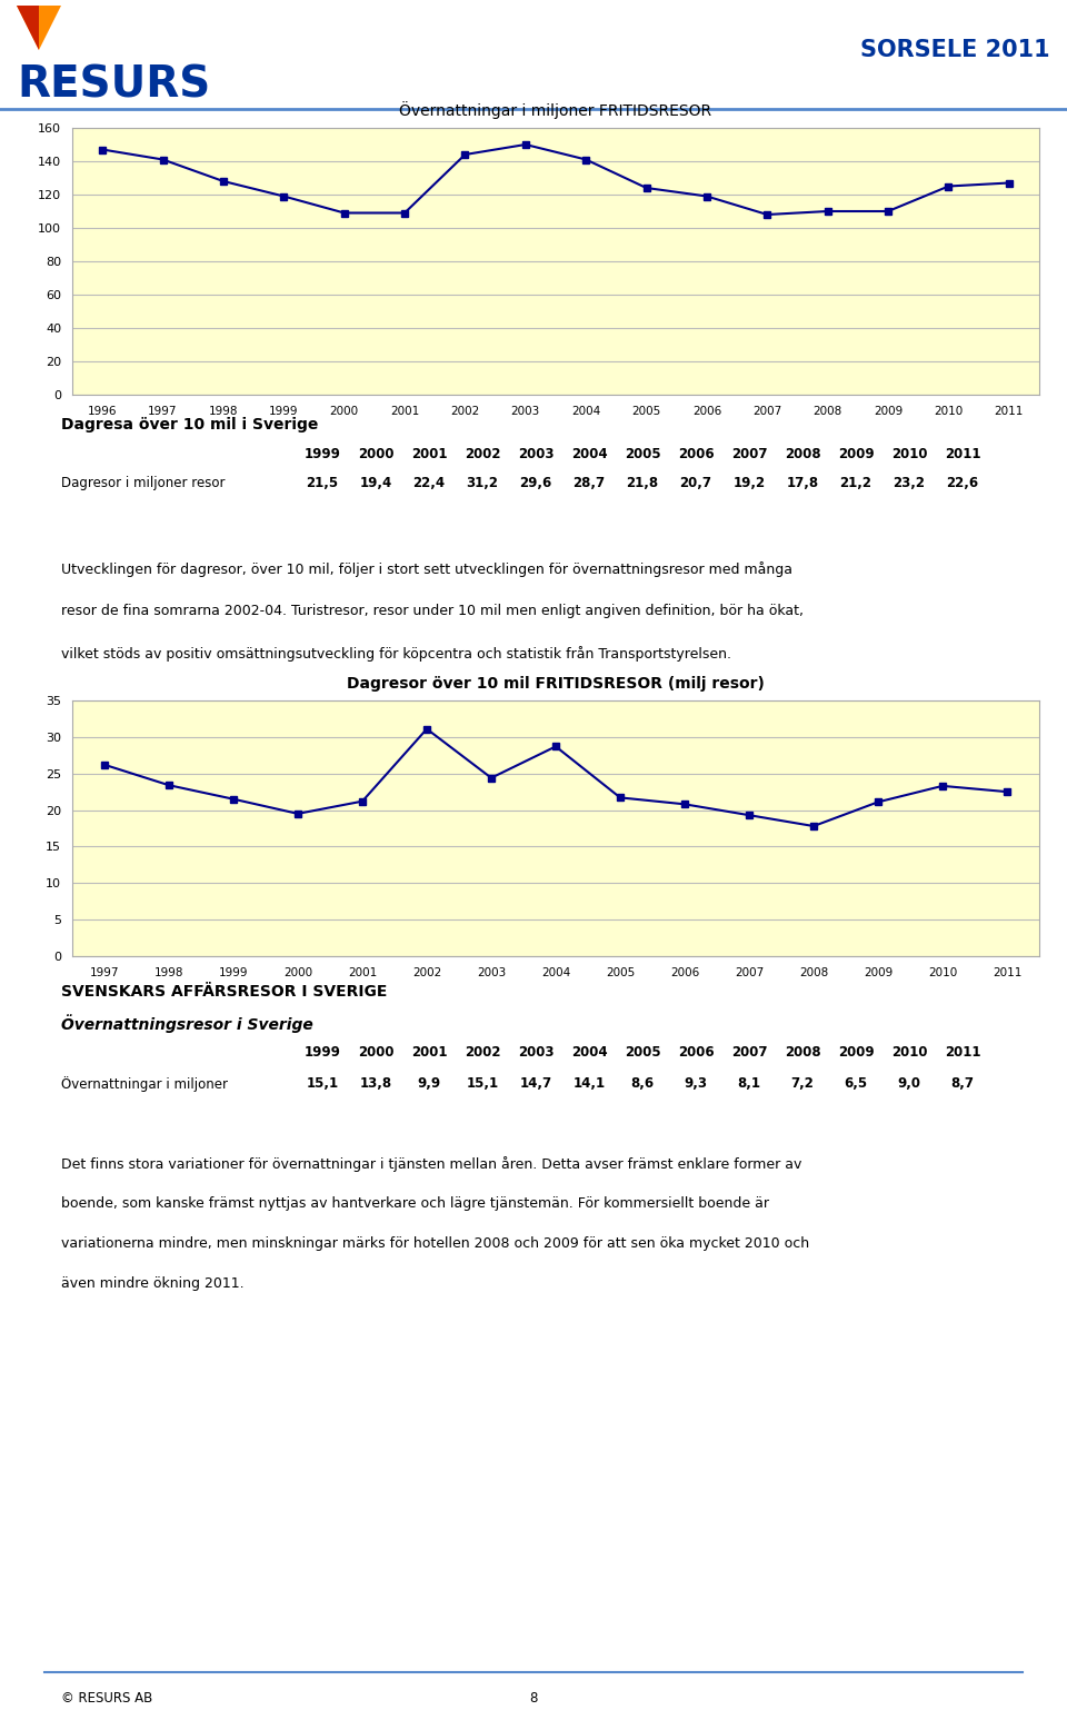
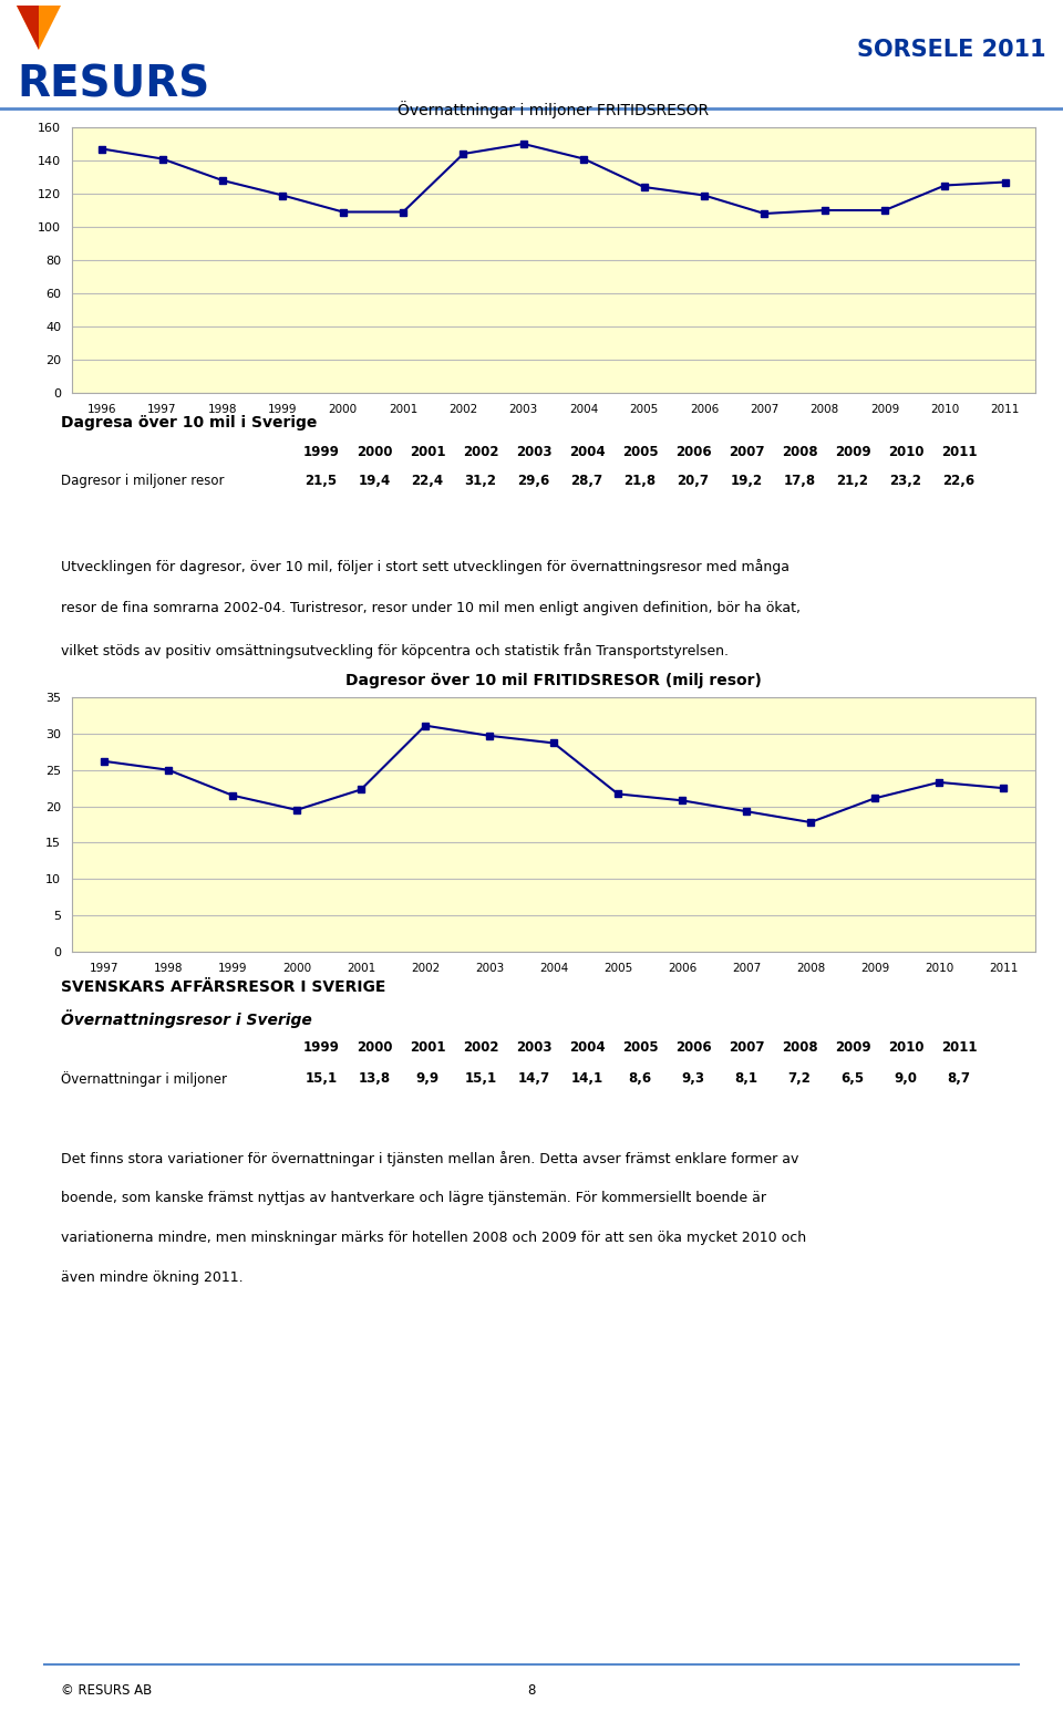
Dagresor över 10 mil FRITIDSRESOR (milj resor)/1998: 23.4 -> 25.0
Dagresor över 10 mil FRITIDSRESOR (milj resor)/2001: 21.2 -> 22.3
Dagresor över 10 mil FRITIDSRESOR (milj resor)/2003: 24.4 -> 29.7
